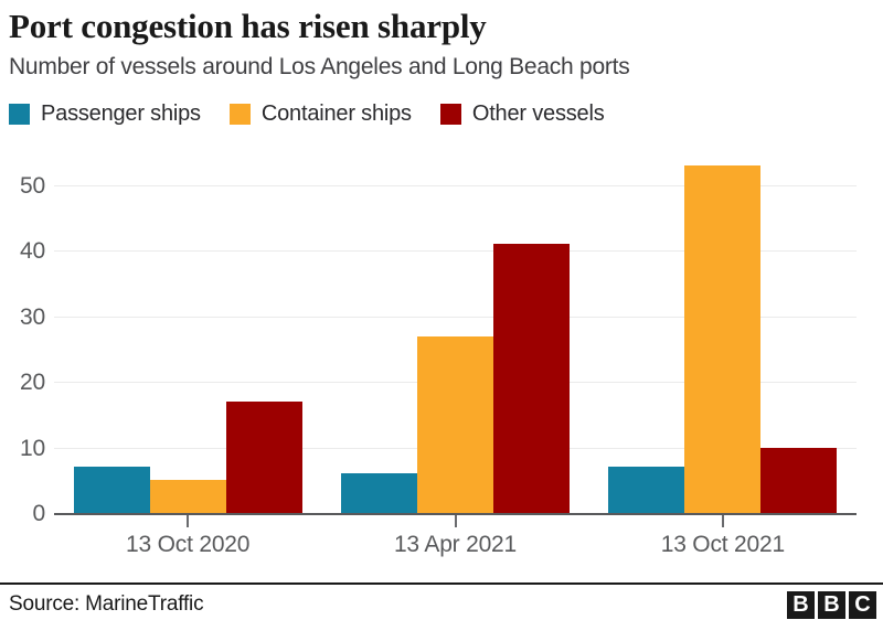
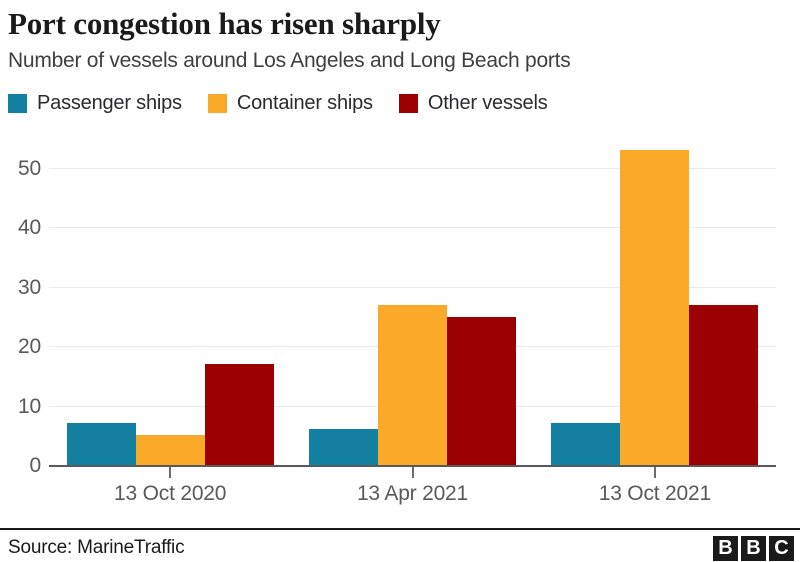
Other vessels/13 Apr 2021: 41 -> 25
Other vessels/13 Oct 2021: 10 -> 27
